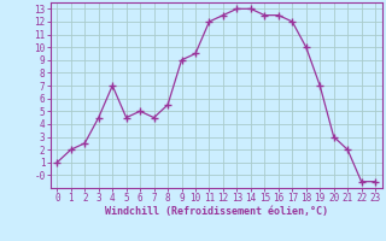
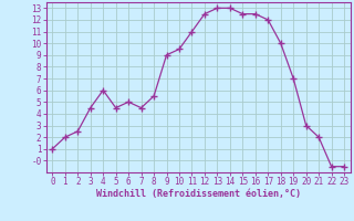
4: 7.0 -> 6.0
11: 12.0 -> 11.0
